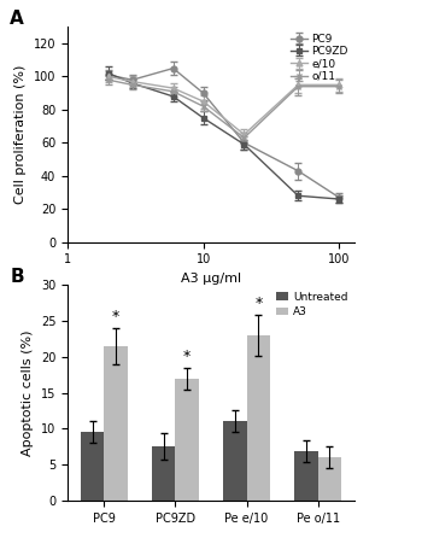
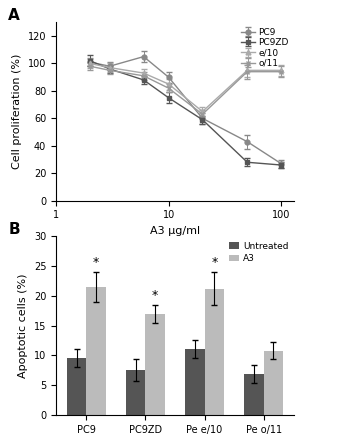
A3/Pe e/10: 23.0 -> 21.2
A3/Pe o/11: 6.0 -> 10.8
